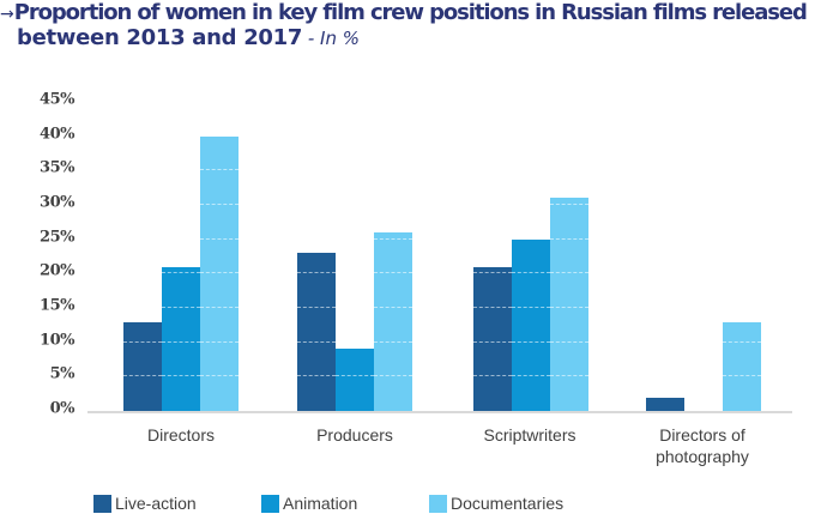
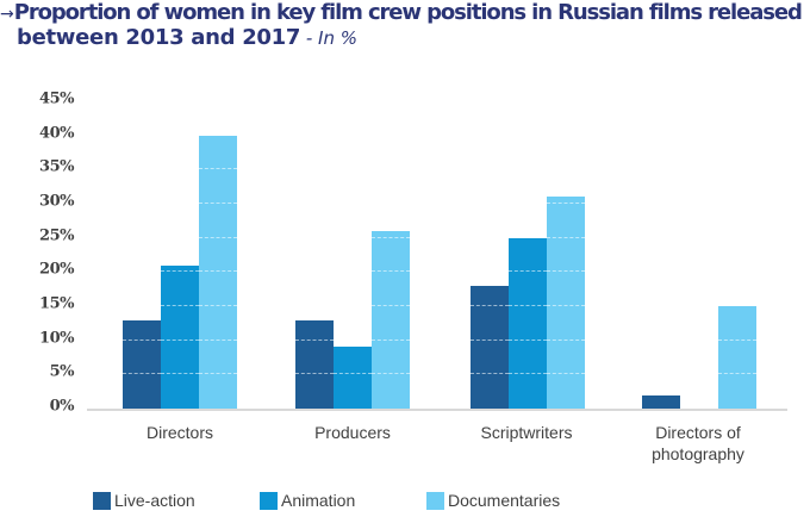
Live-action/Producers: 23% -> 13%
Live-action/Scriptwriters: 21% -> 18%
Documentaries/Directors of photography: 13% -> 15%
